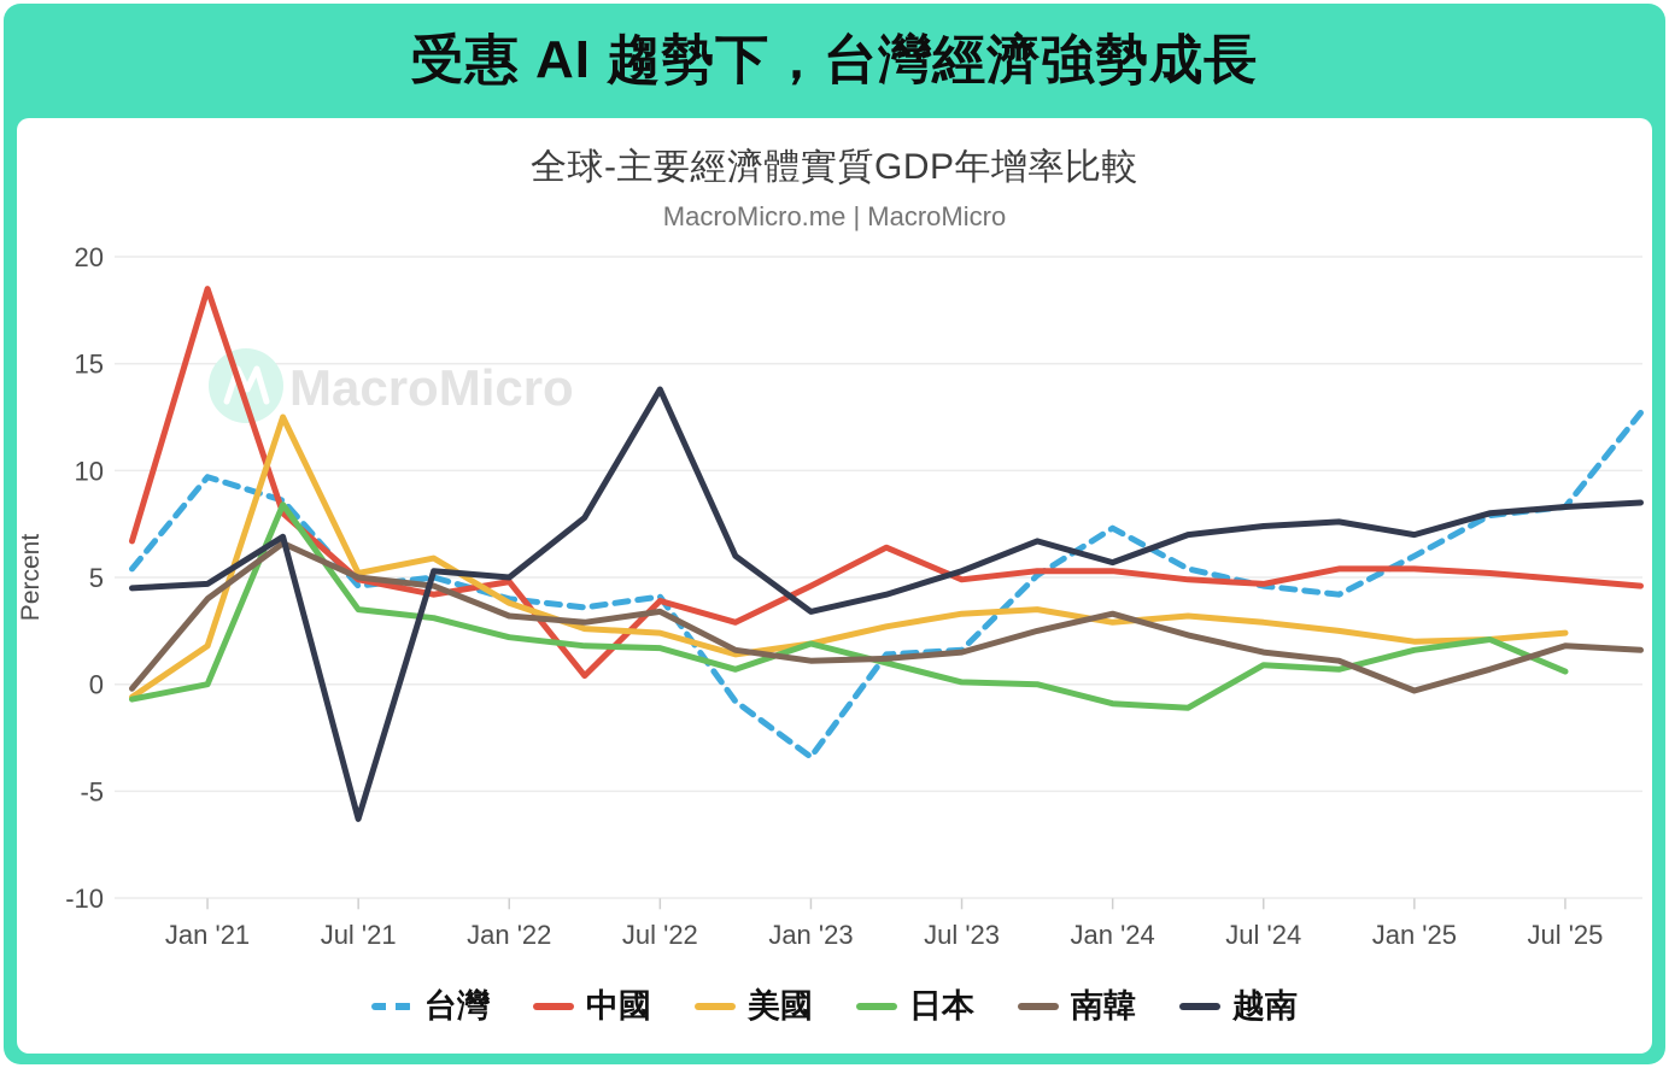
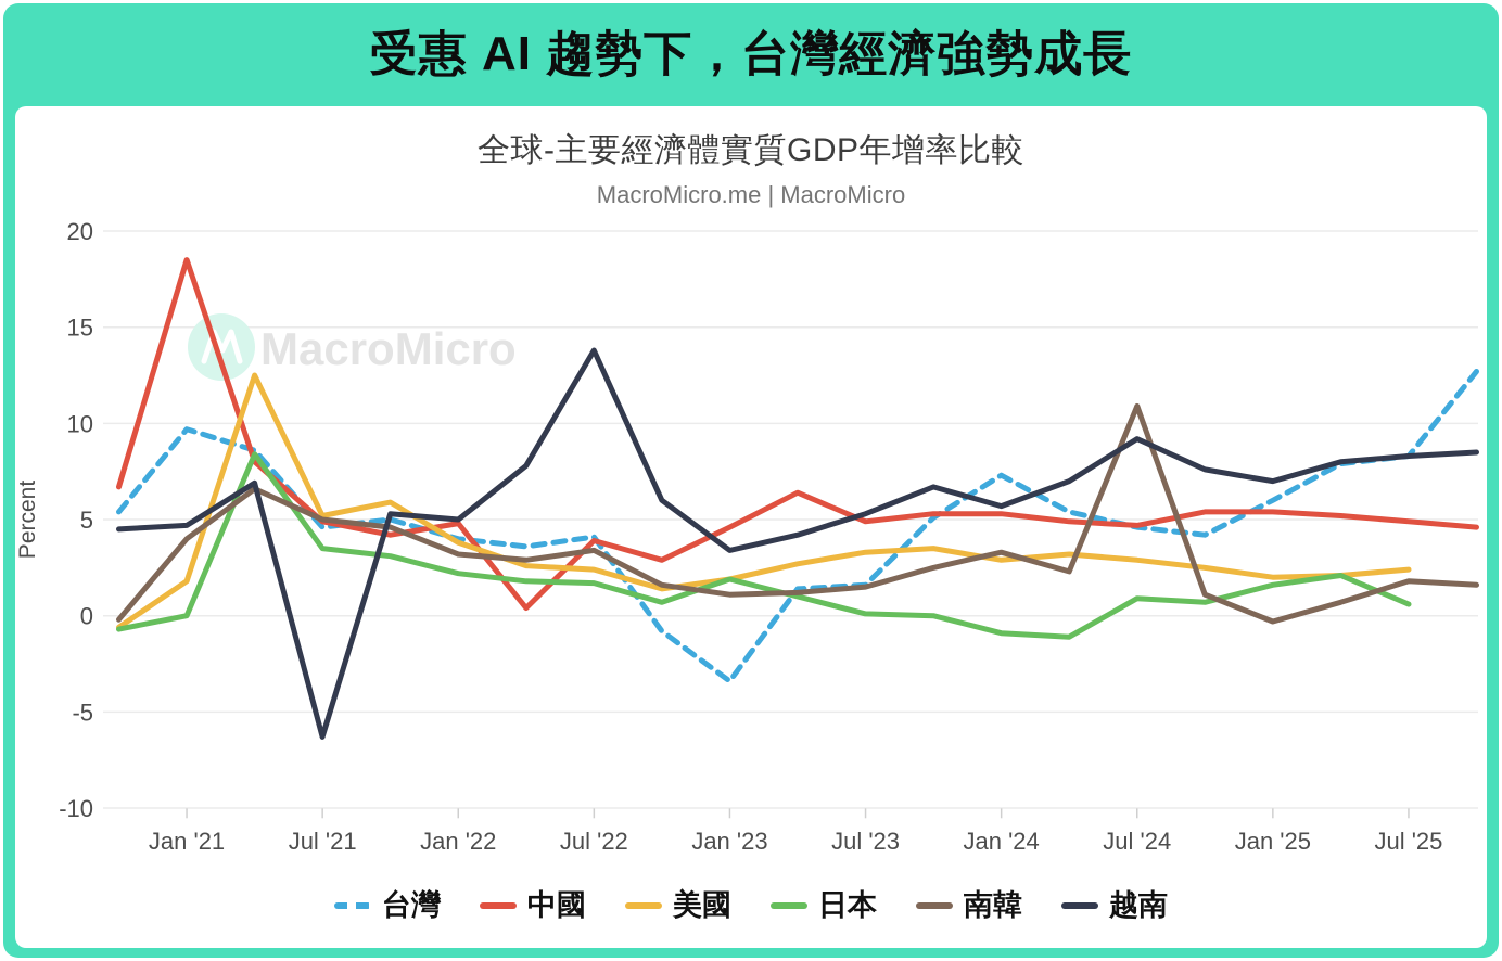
南韓/Jul '24: 1.5 -> 10.9
越南/Jul '24: 7.4 -> 9.2
